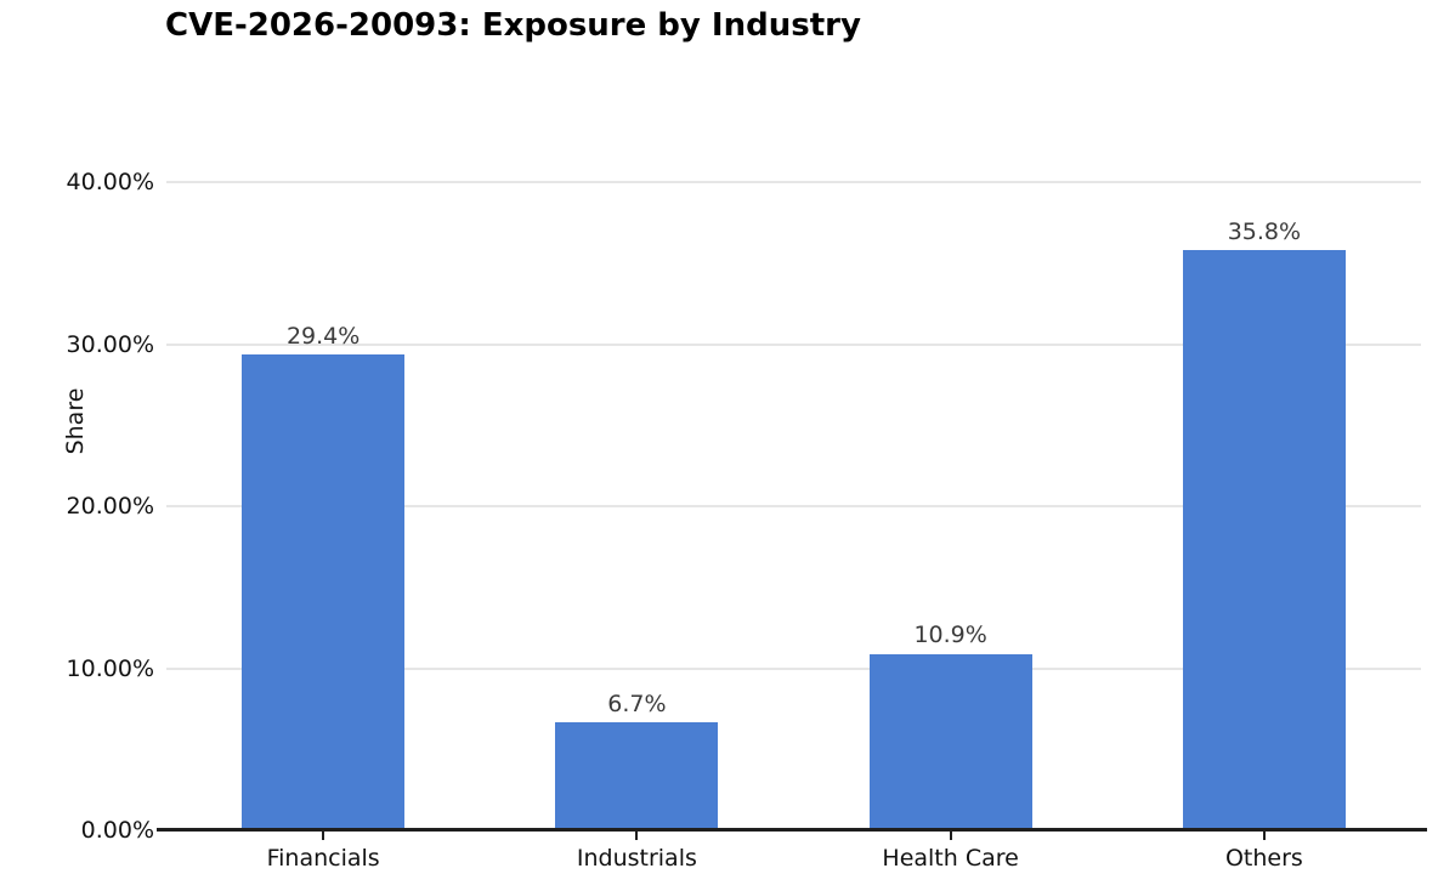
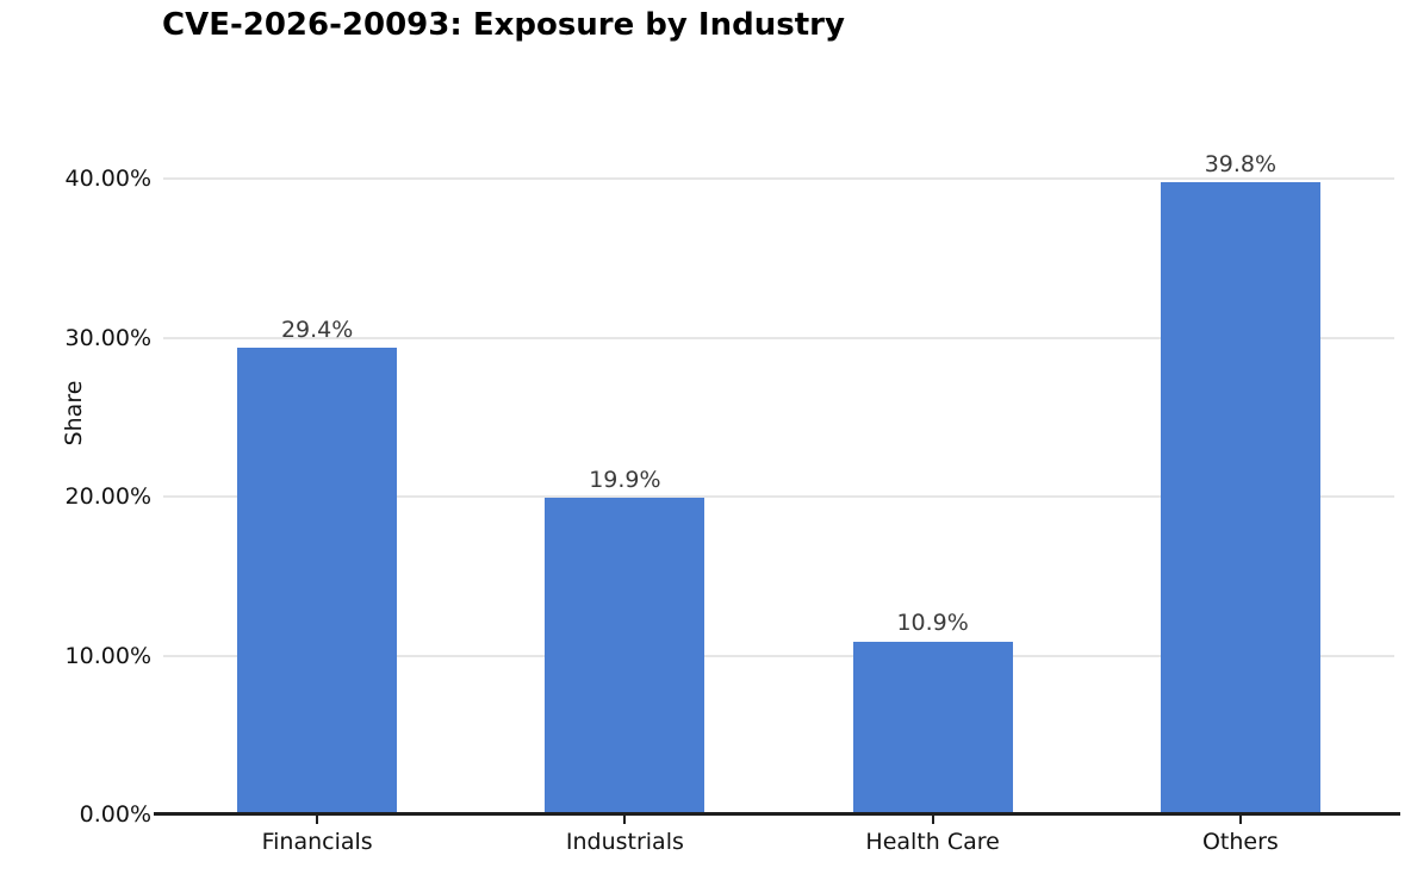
Industrials: 6.7% -> 19.9%
Others: 35.8% -> 39.8%
